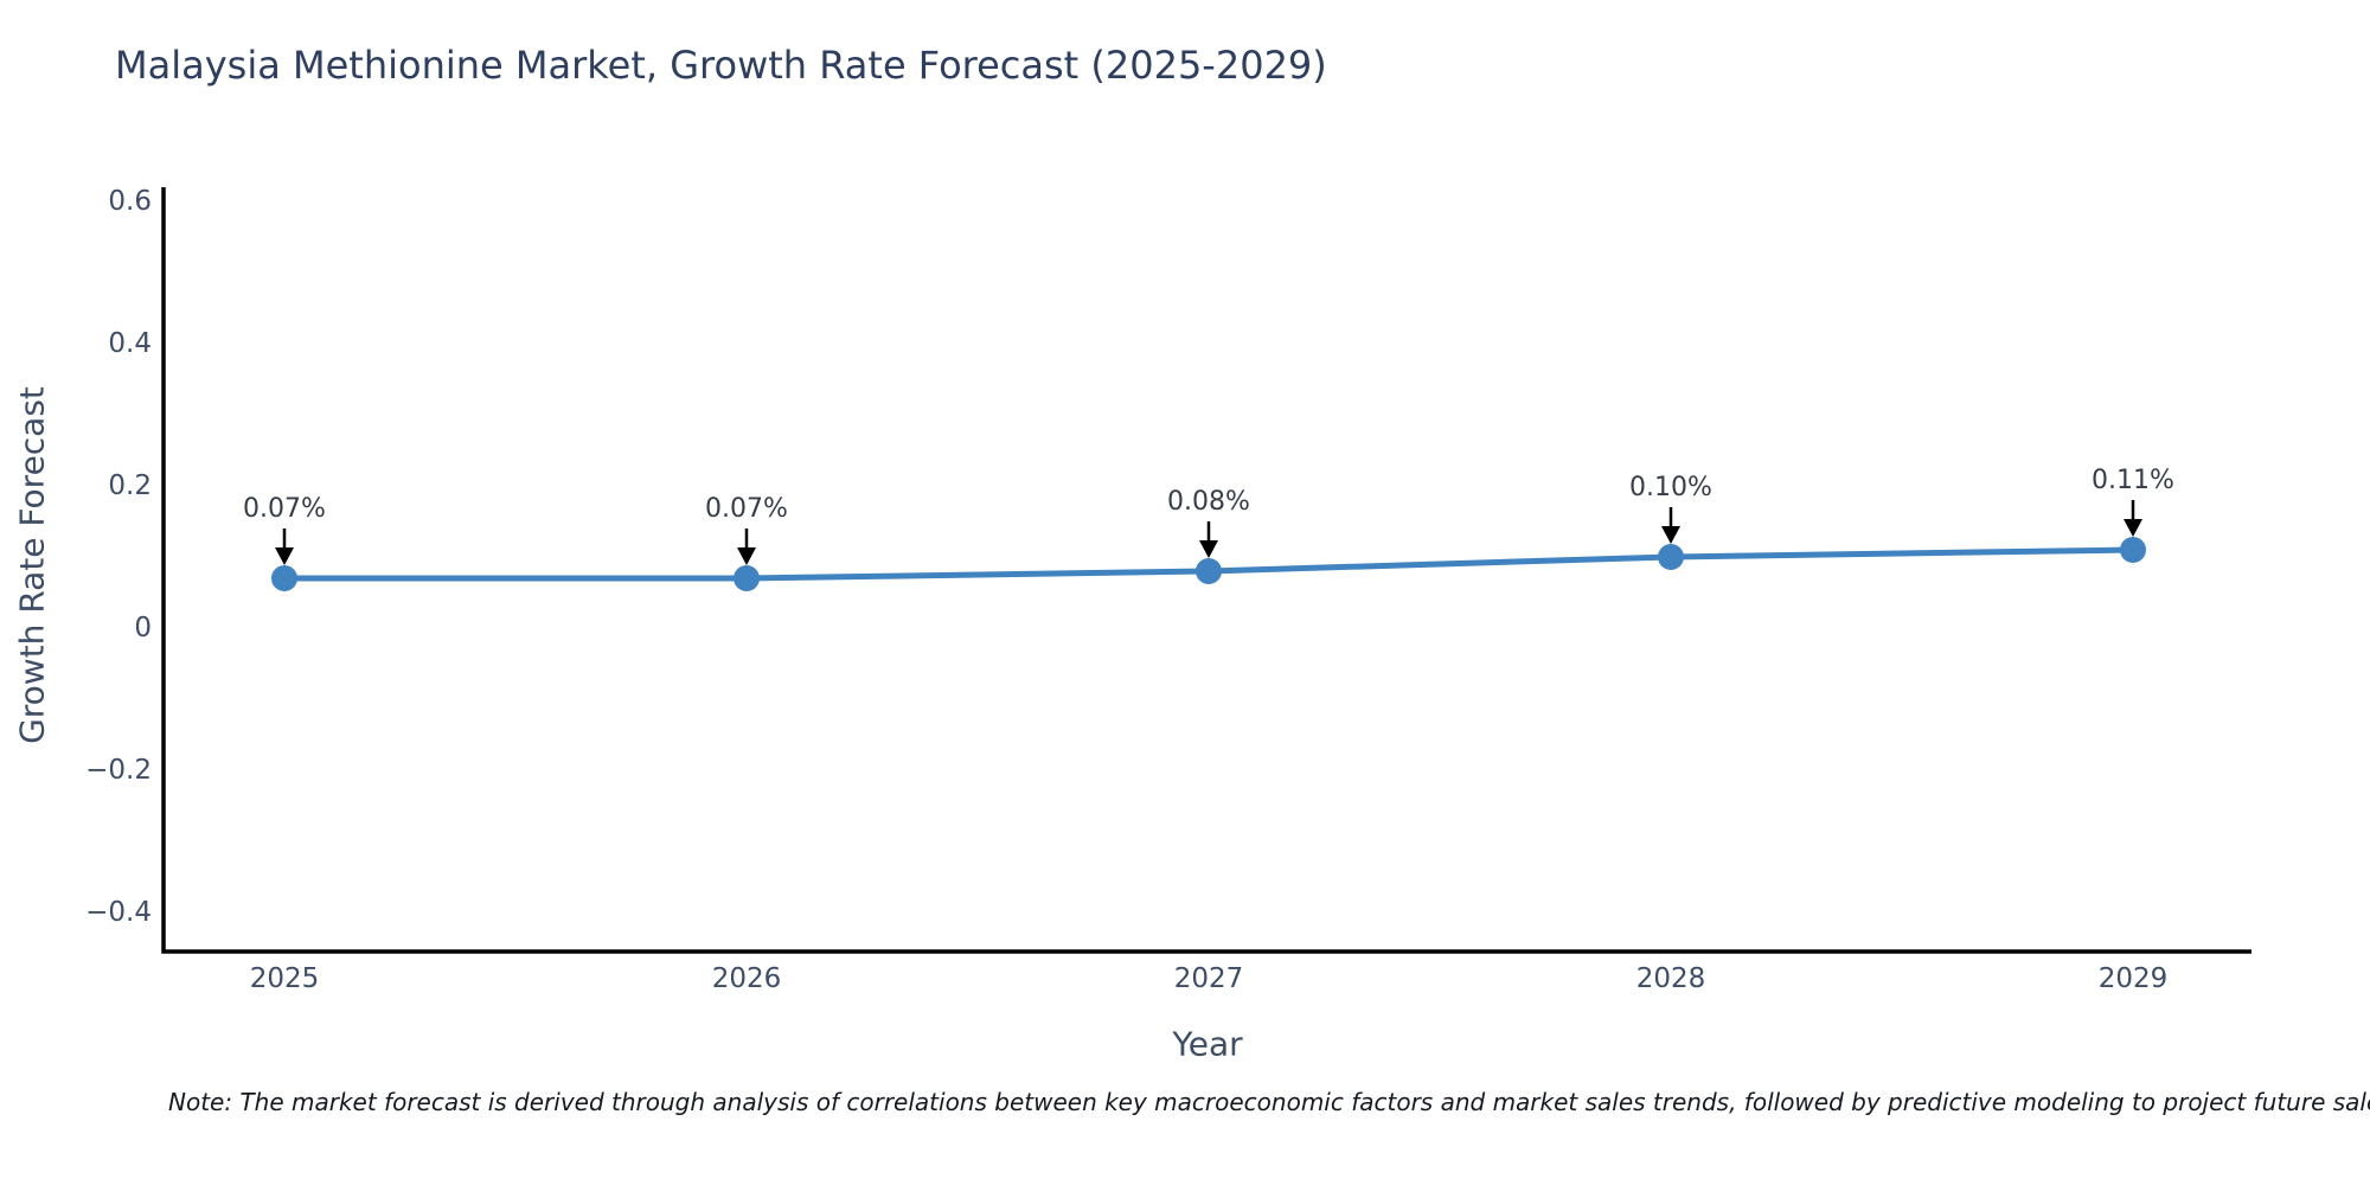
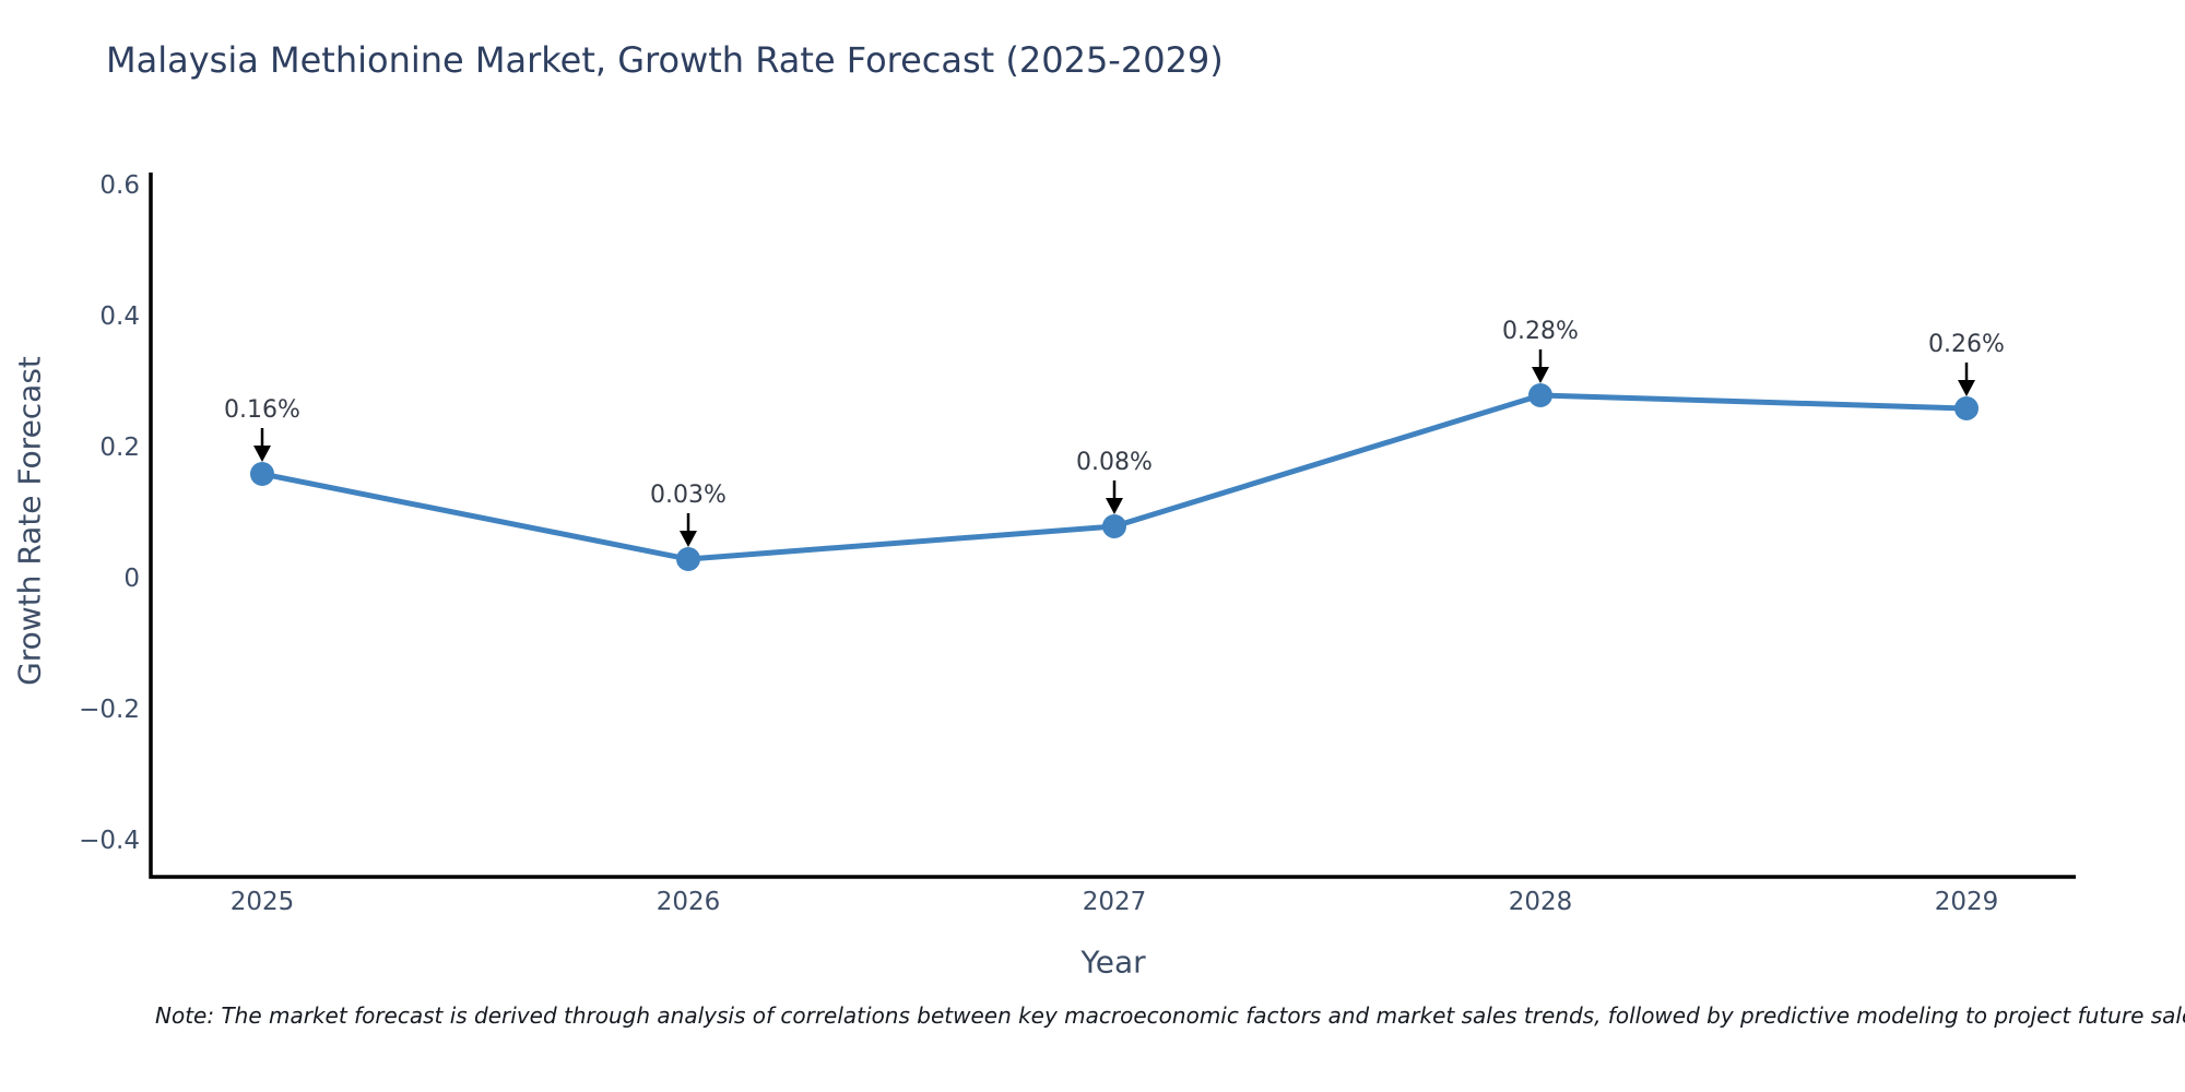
2025: 0.07% -> 0.16%
2026: 0.07% -> 0.03%
2028: 0.10% -> 0.28%
2029: 0.11% -> 0.26%
